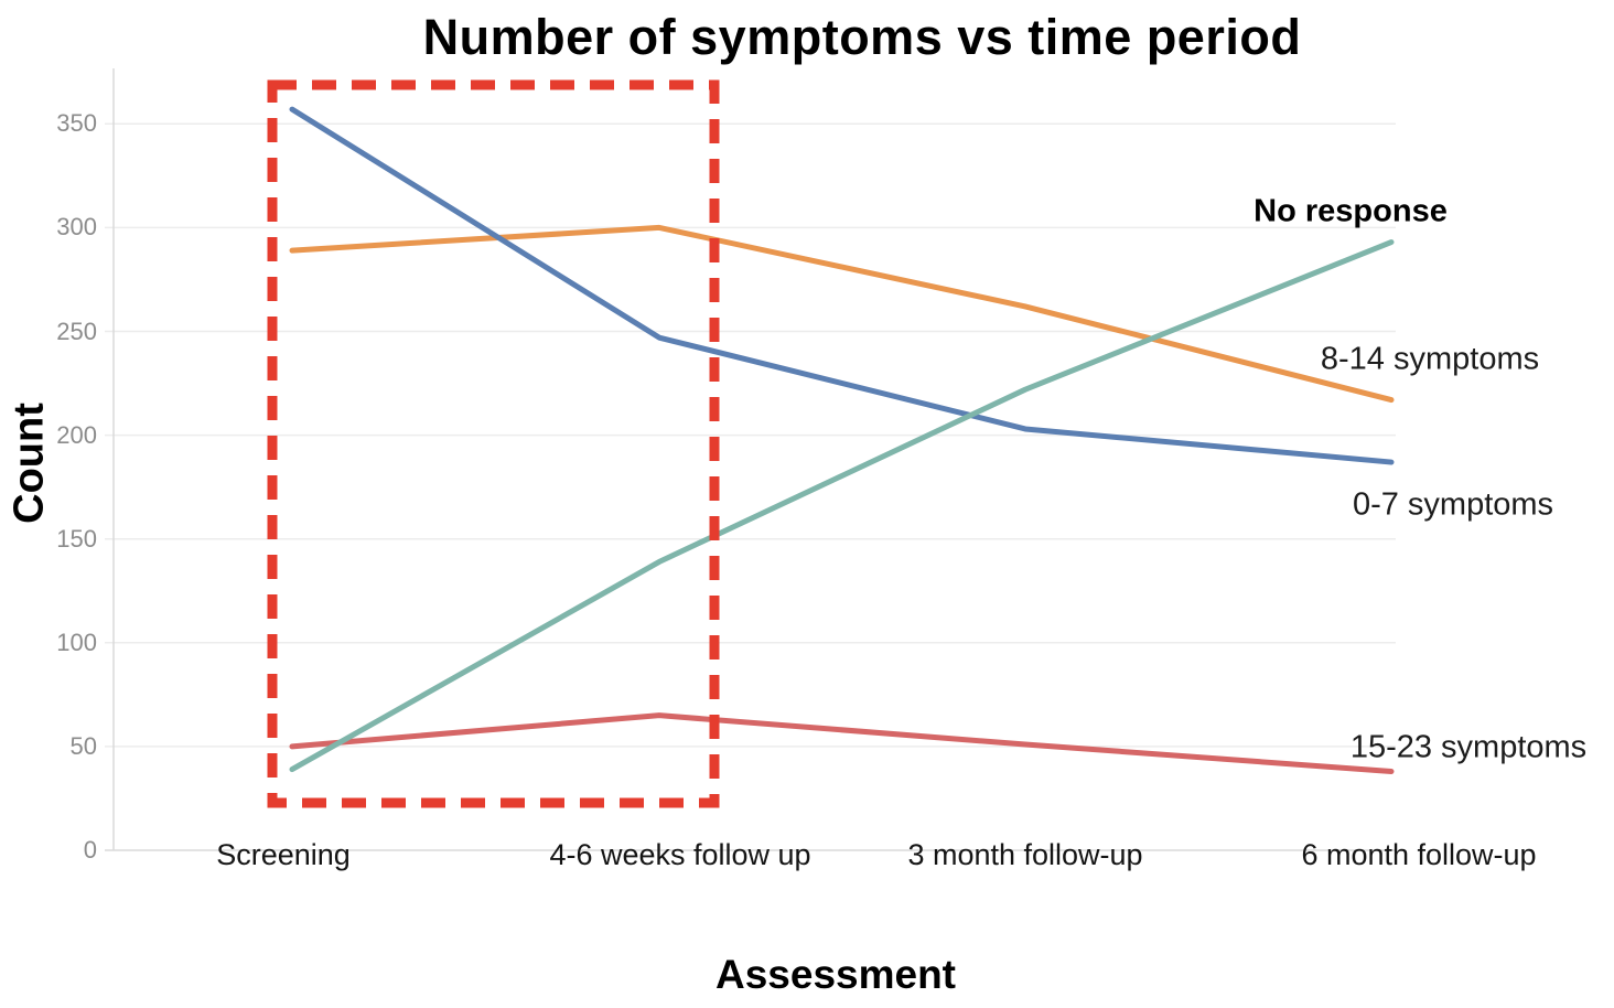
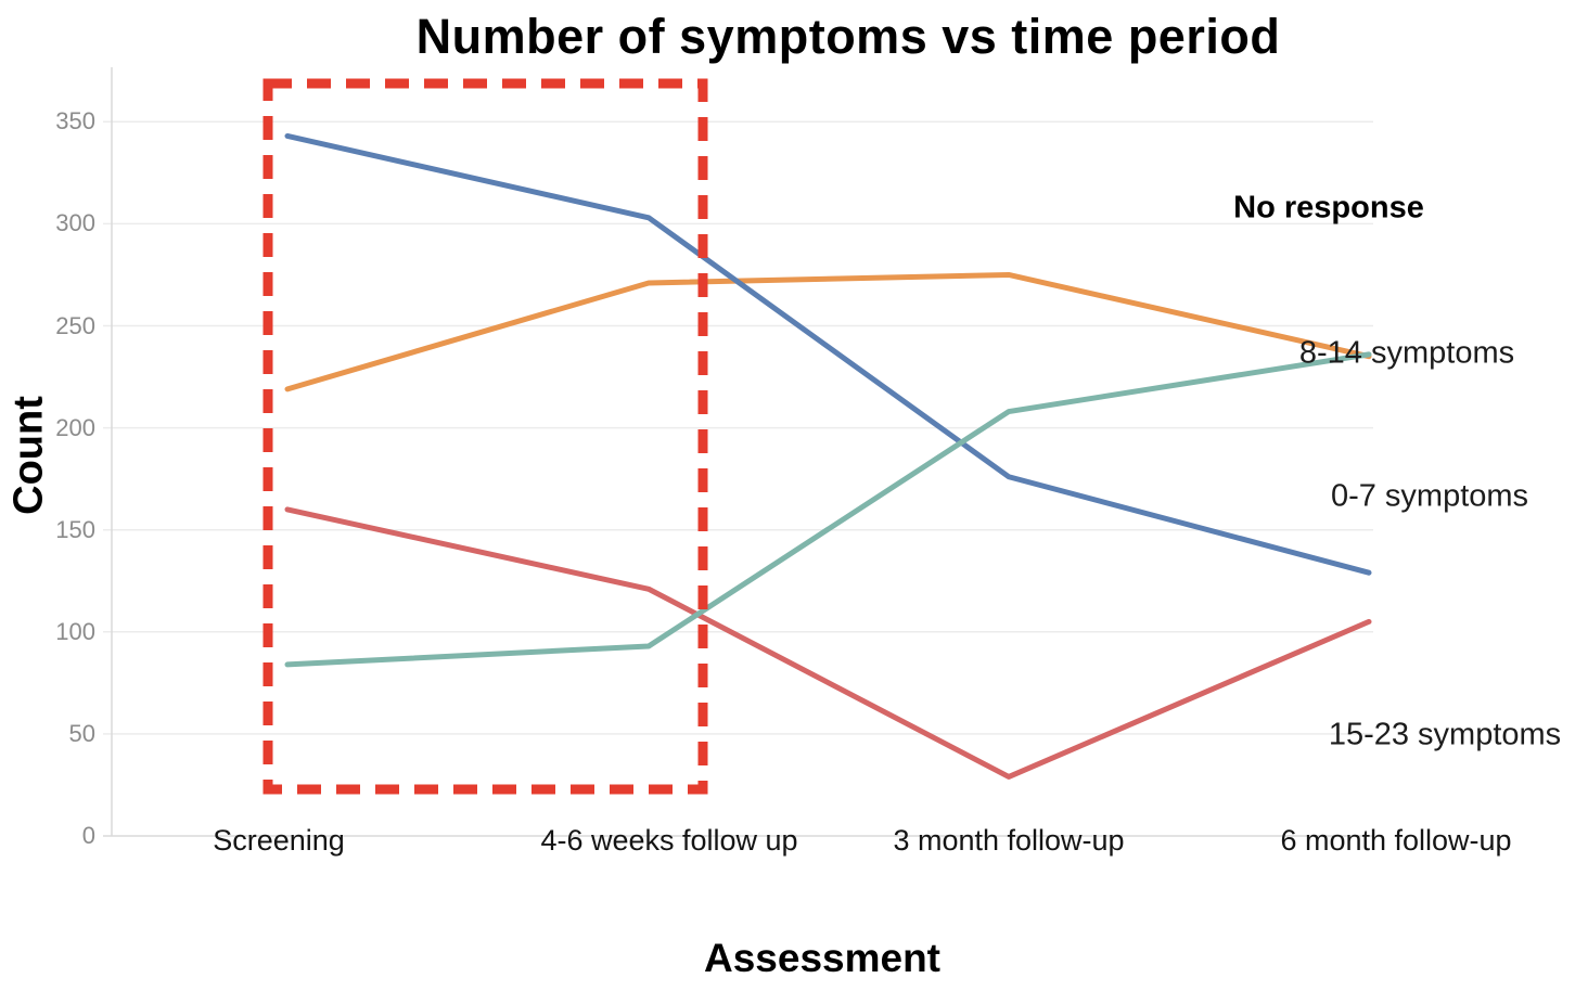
No response/Screening: 39 -> 84
8-14 symptoms/Screening: 289 -> 219
0-7 symptoms/Screening: 357 -> 343
15-23 symptoms/Screening: 50 -> 160
No response/4-6 weeks follow up: 139 -> 93
8-14 symptoms/4-6 weeks follow up: 300 -> 271
0-7 symptoms/4-6 weeks follow up: 247 -> 303
15-23 symptoms/4-6 weeks follow up: 65 -> 121
No response/3 month follow-up: 222 -> 208
8-14 symptoms/3 month follow-up: 262 -> 275
0-7 symptoms/3 month follow-up: 203 -> 176
15-23 symptoms/3 month follow-up: 51 -> 29
No response/6 month follow-up: 293 -> 236
8-14 symptoms/6 month follow-up: 217 -> 235
0-7 symptoms/6 month follow-up: 187 -> 129
15-23 symptoms/6 month follow-up: 38 -> 105
